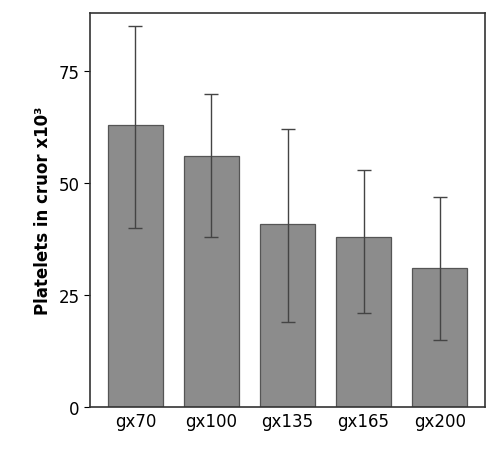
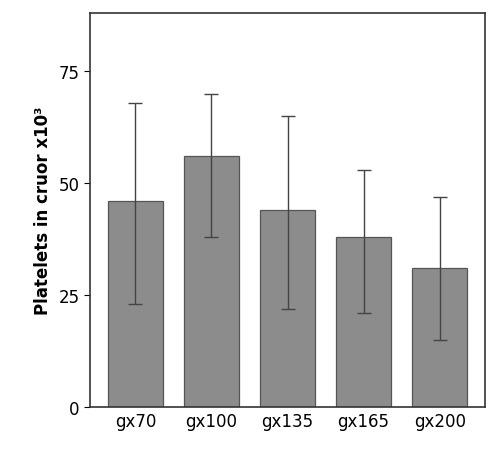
gx70: 63 -> 46
gx135: 41 -> 44
